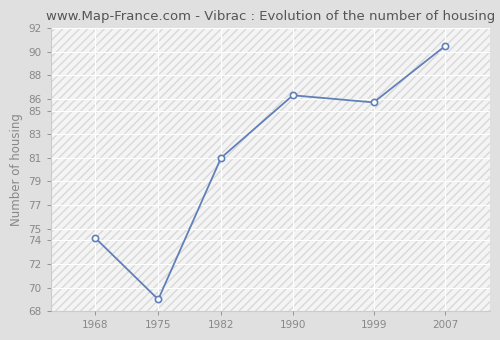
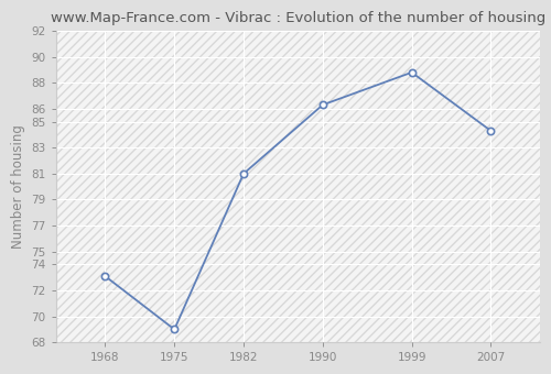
1968: 74.2 -> 73.1
1999: 85.7 -> 88.8
2007: 90.5 -> 84.3
